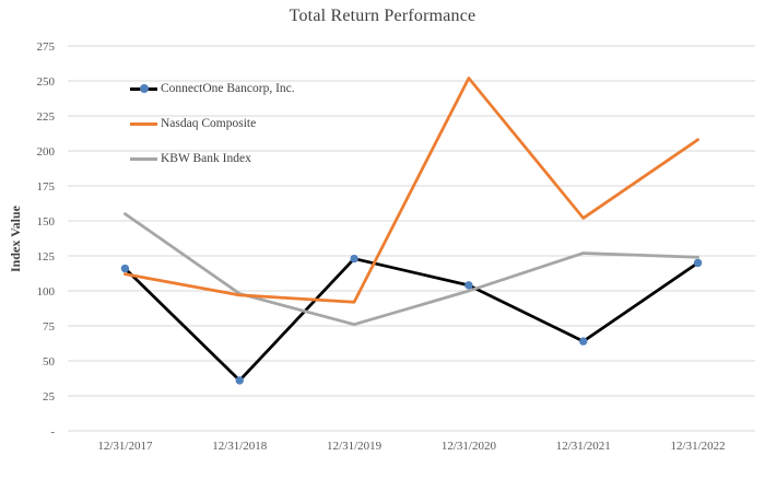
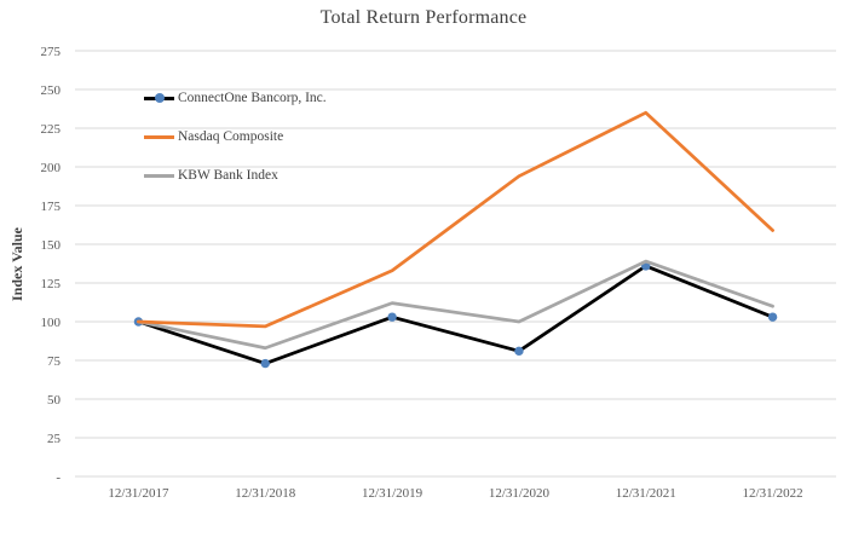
ConnectOne Bancorp, Inc./12/31/2017: 116 -> 100
Nasdaq Composite/12/31/2017: 112 -> 100
KBW Bank Index/12/31/2017: 155 -> 100
ConnectOne Bancorp, Inc./12/31/2018: 36 -> 73
KBW Bank Index/12/31/2018: 98 -> 83
ConnectOne Bancorp, Inc./12/31/2019: 123 -> 103
Nasdaq Composite/12/31/2019: 92 -> 133
KBW Bank Index/12/31/2019: 76 -> 112
ConnectOne Bancorp, Inc./12/31/2020: 104 -> 81
Nasdaq Composite/12/31/2020: 252 -> 194
ConnectOne Bancorp, Inc./12/31/2021: 64 -> 136
Nasdaq Composite/12/31/2021: 152 -> 235
KBW Bank Index/12/31/2021: 127 -> 139
ConnectOne Bancorp, Inc./12/31/2022: 120 -> 103
Nasdaq Composite/12/31/2022: 208 -> 159
KBW Bank Index/12/31/2022: 124 -> 110
